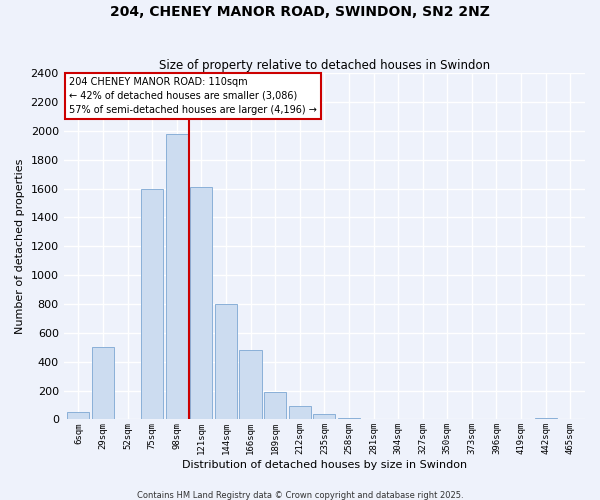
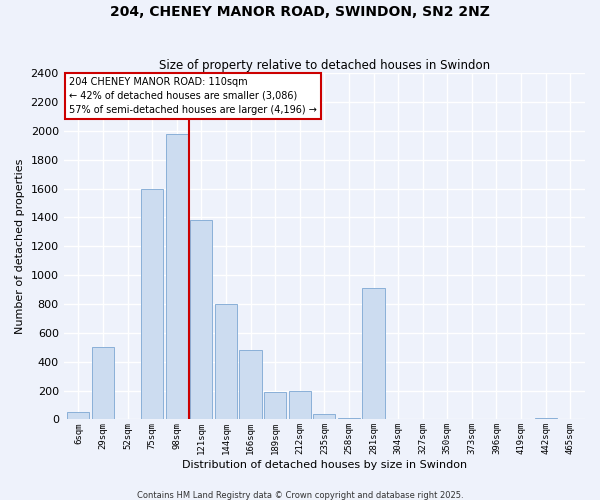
121sqm: 1610 -> 1380
212sqm: 90 -> 200
281sqm: 0 -> 910
